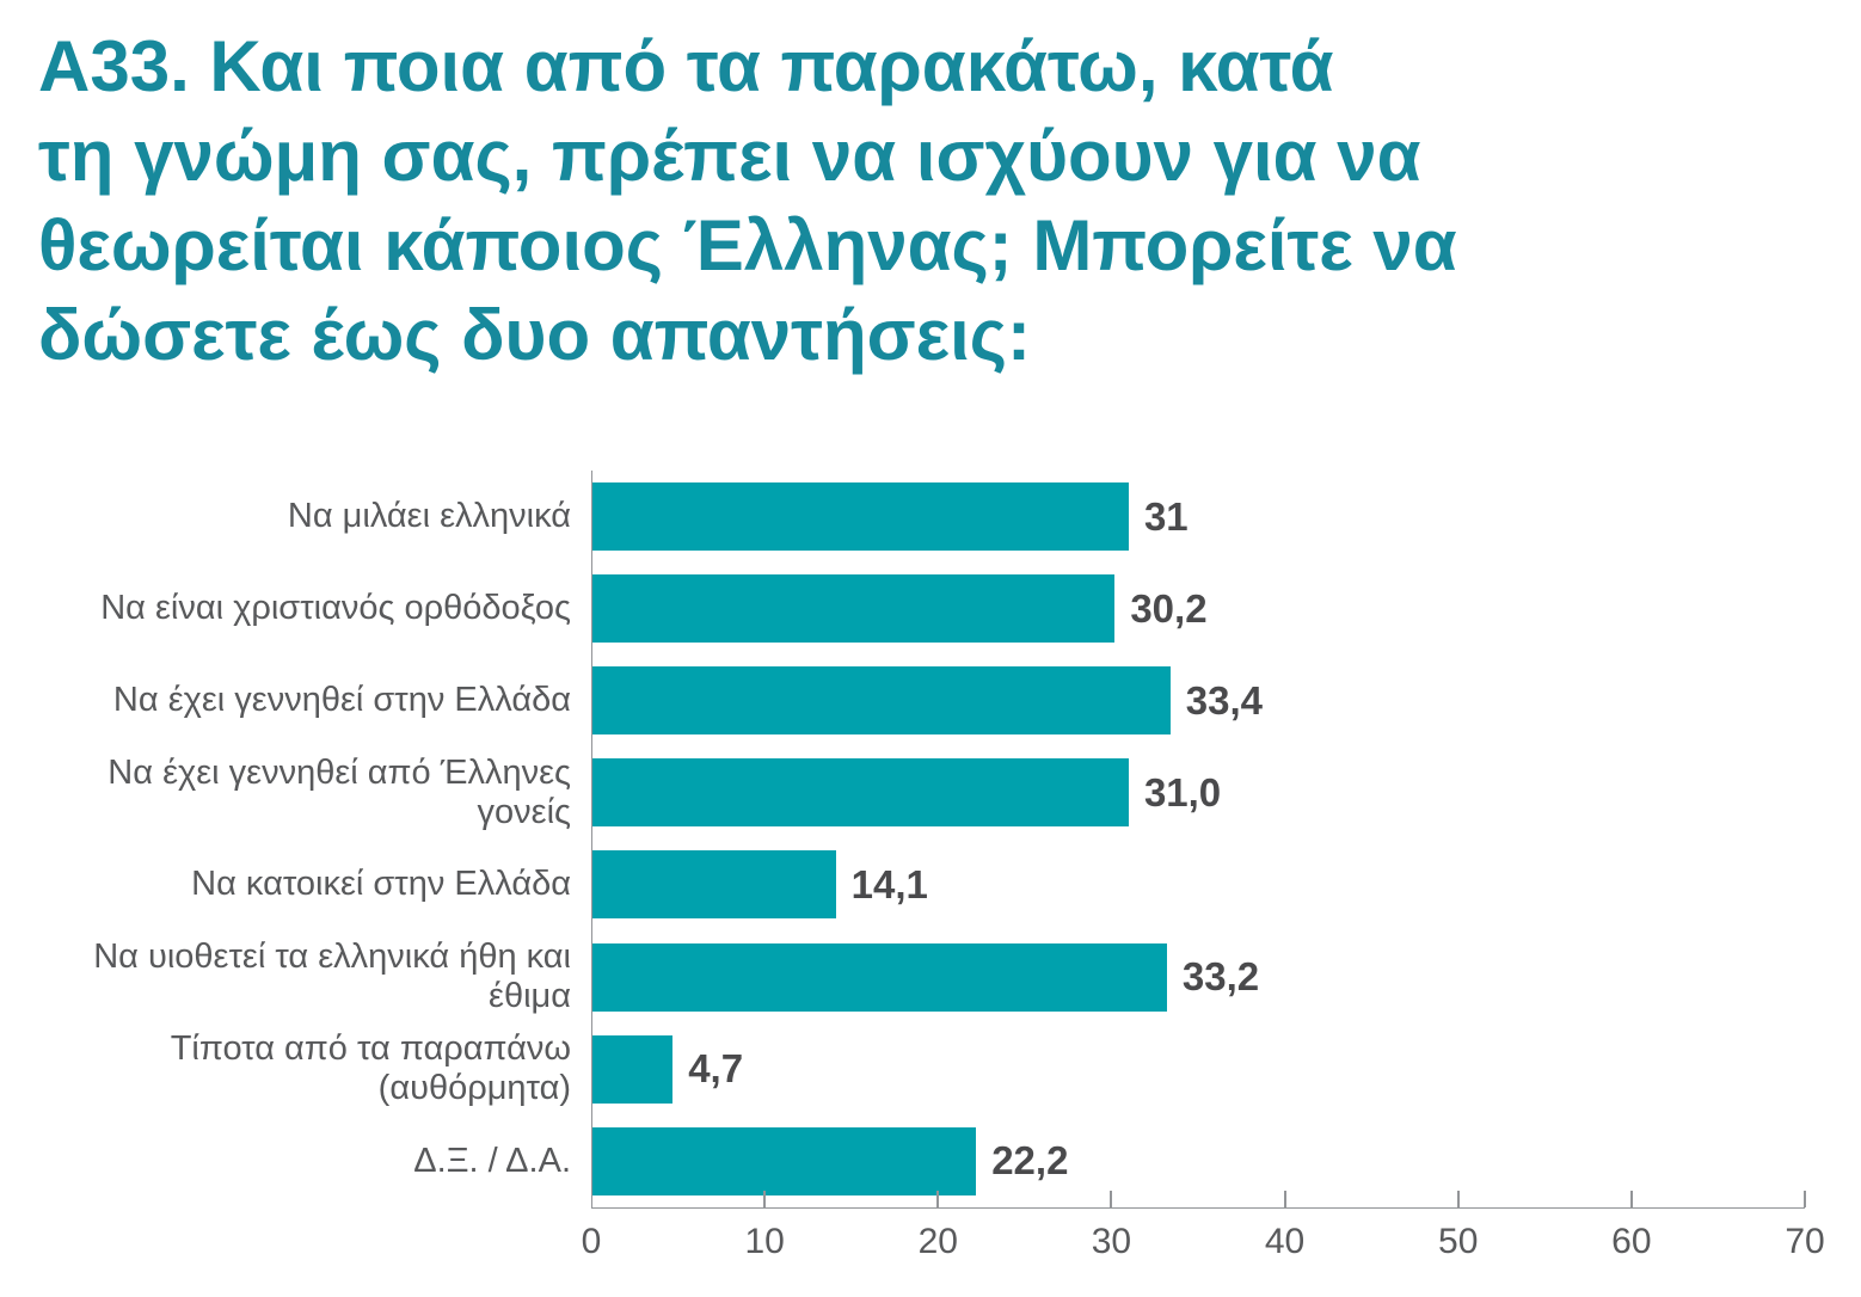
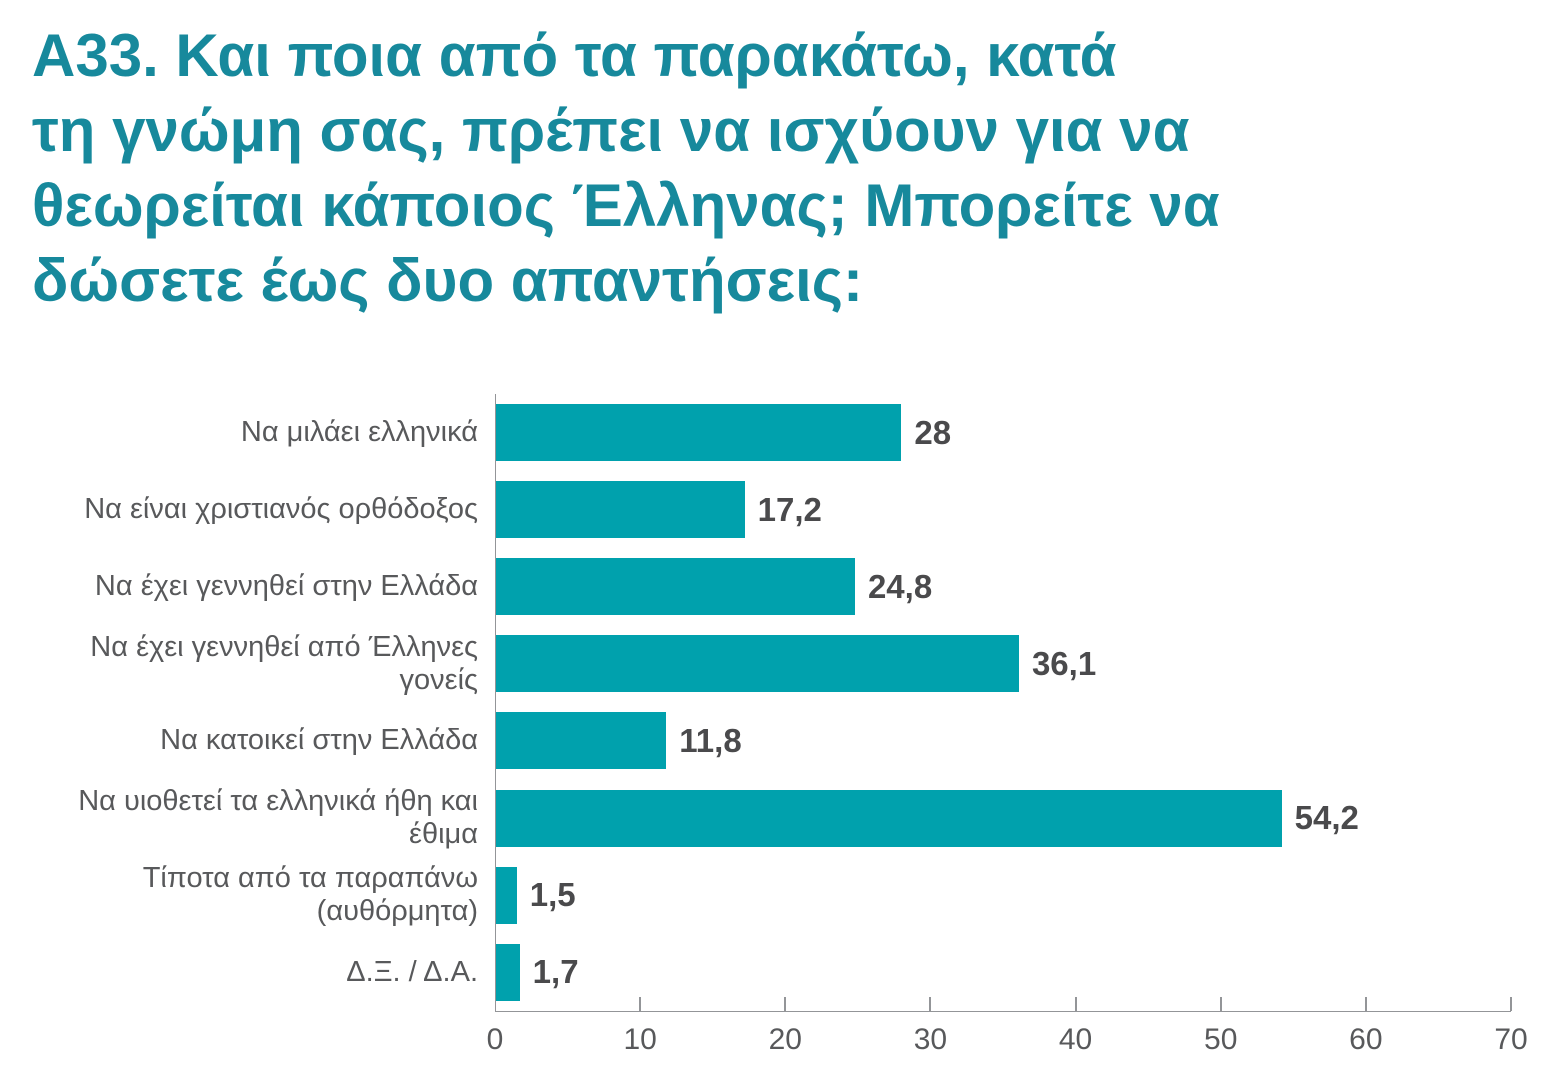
Να μιλάει ελληνικά: 31 -> 28
Να είναι χριστιανός ορθόδοξος: 30,2 -> 17,2
Να έχει γεννηθεί στην Ελλάδα: 33,4 -> 24,8
Να έχει γεννηθεί από Έλληνες γονείς: 31,0 -> 36,1
Να κατοικεί στην Ελλάδα: 14,1 -> 11,8
Να υιοθετεί τα ελληνικά ήθη και έθιμα: 33,2 -> 54,2
Τίποτα από τα παραπάνω (αυθόρμητα): 4,7 -> 1,5
Δ.Ξ. / Δ.Α.: 22,2 -> 1,7
